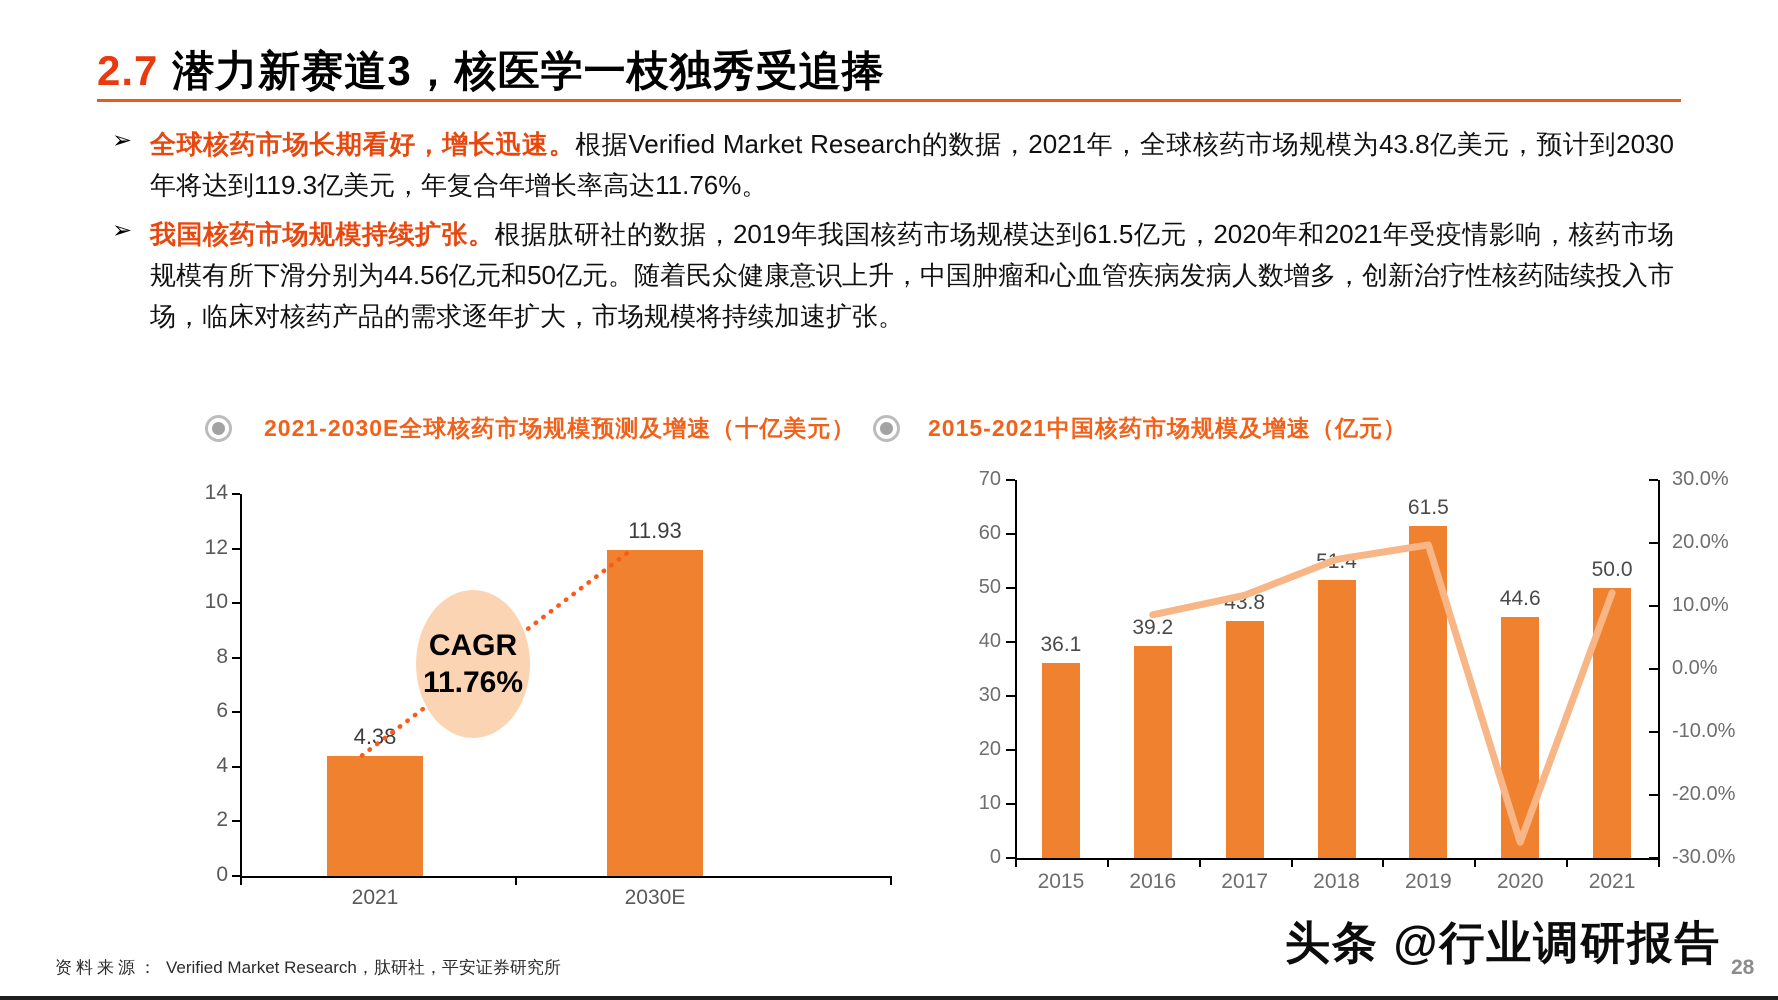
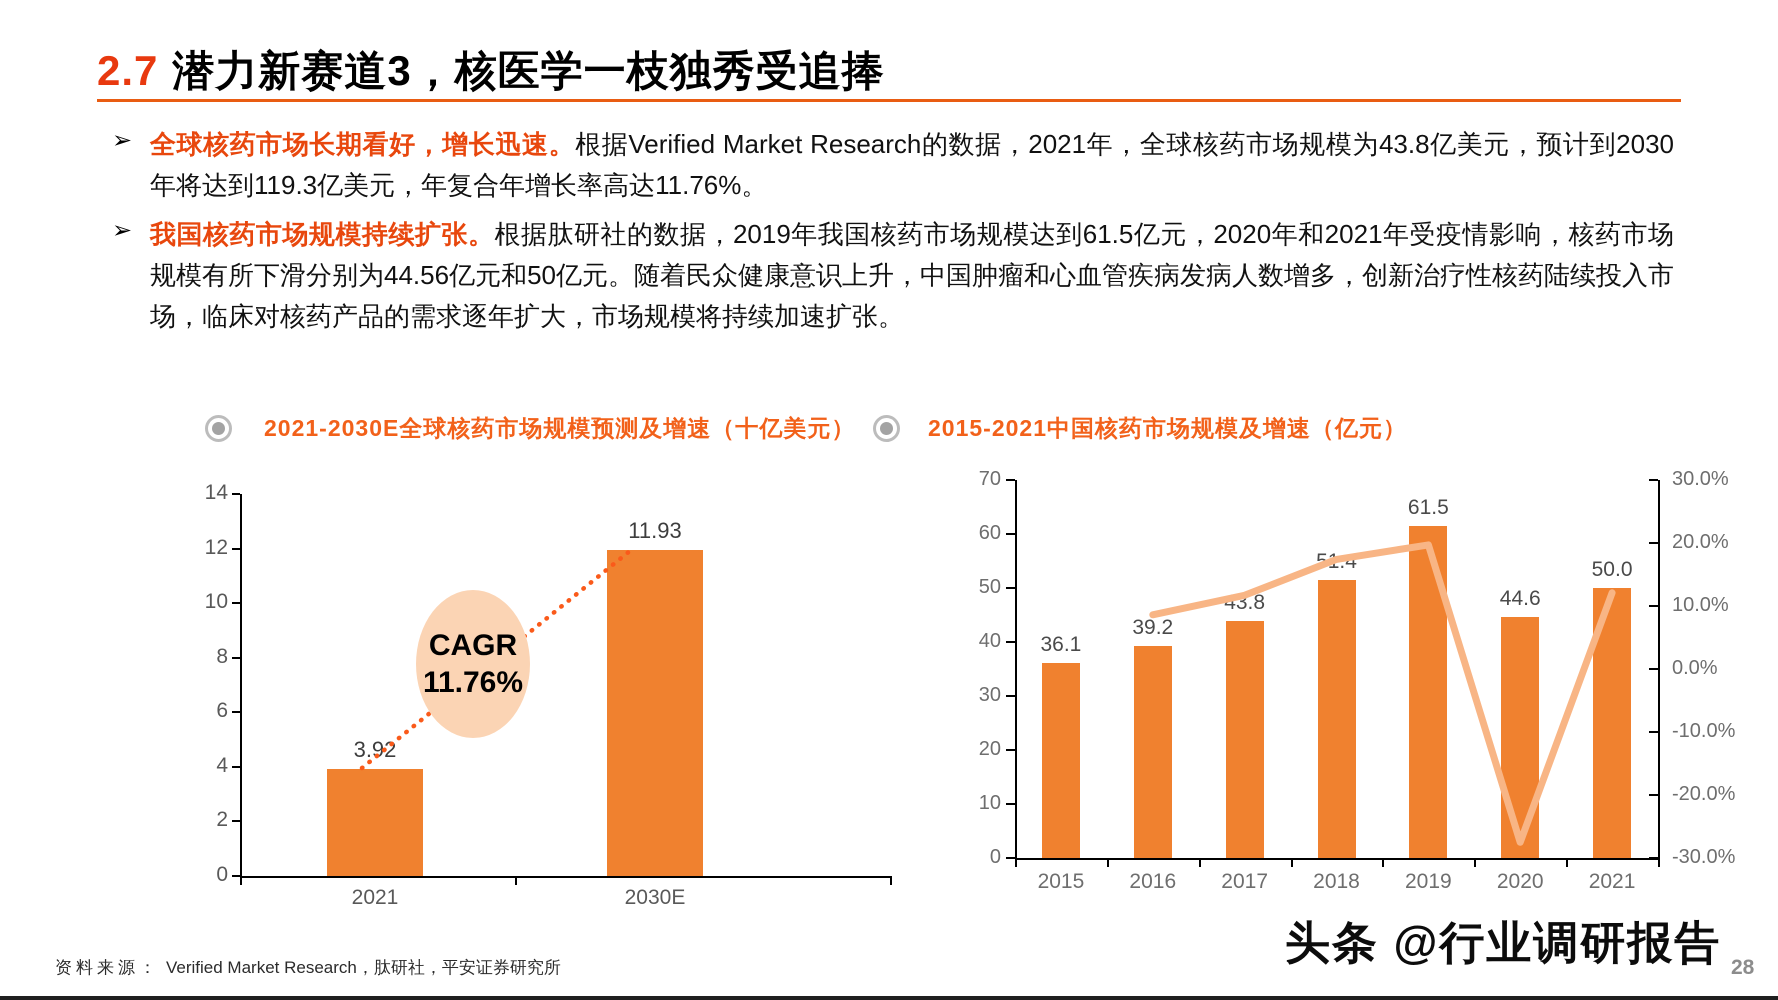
2021-2030E全球核药市场规模预测及增速（十亿美元）/2021: 4.38 -> 3.92
